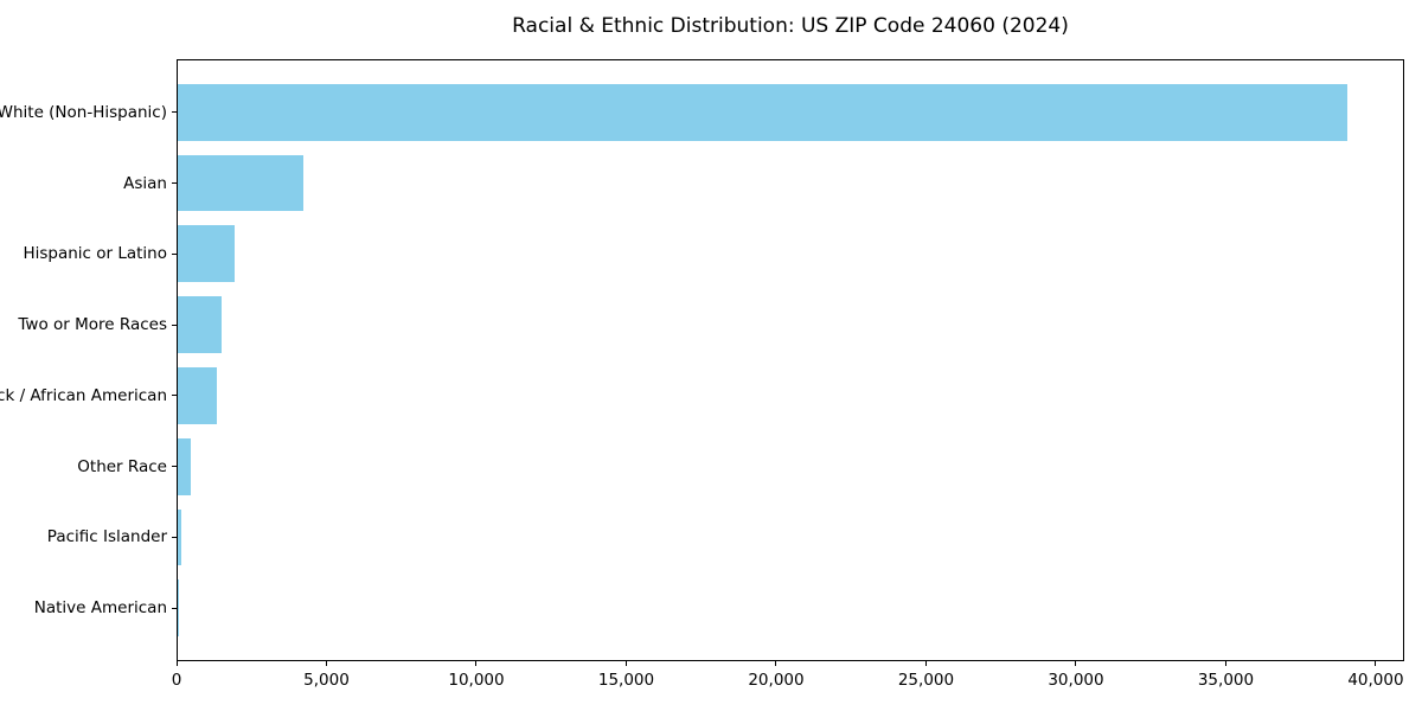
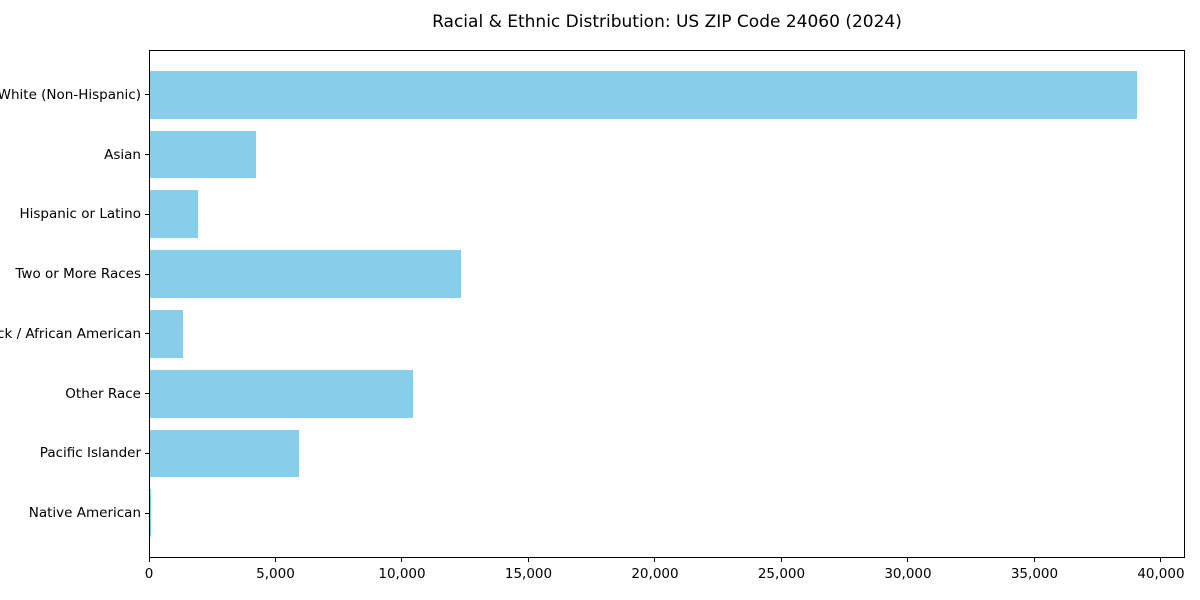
Two or More Races: 1500 -> 12300
Other Race: 400 -> 10400
Pacific Islander: 100 -> 5900
